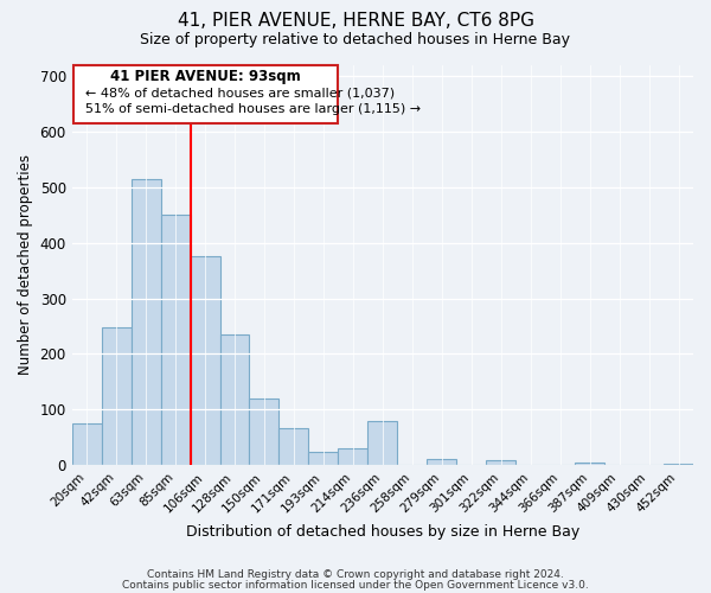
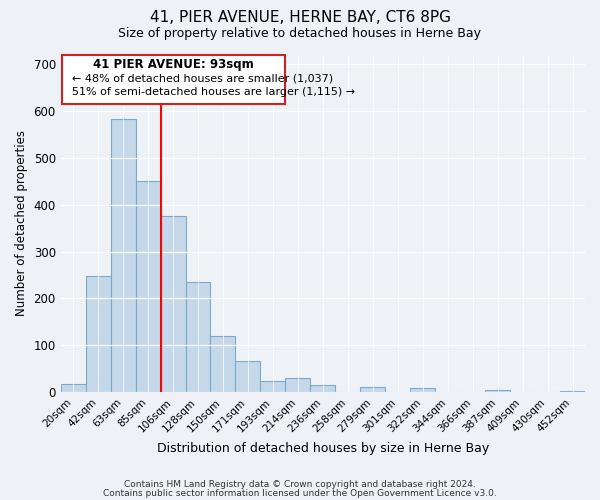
20sqm: 75 -> 18
63sqm: 515 -> 583
236sqm: 80 -> 14
